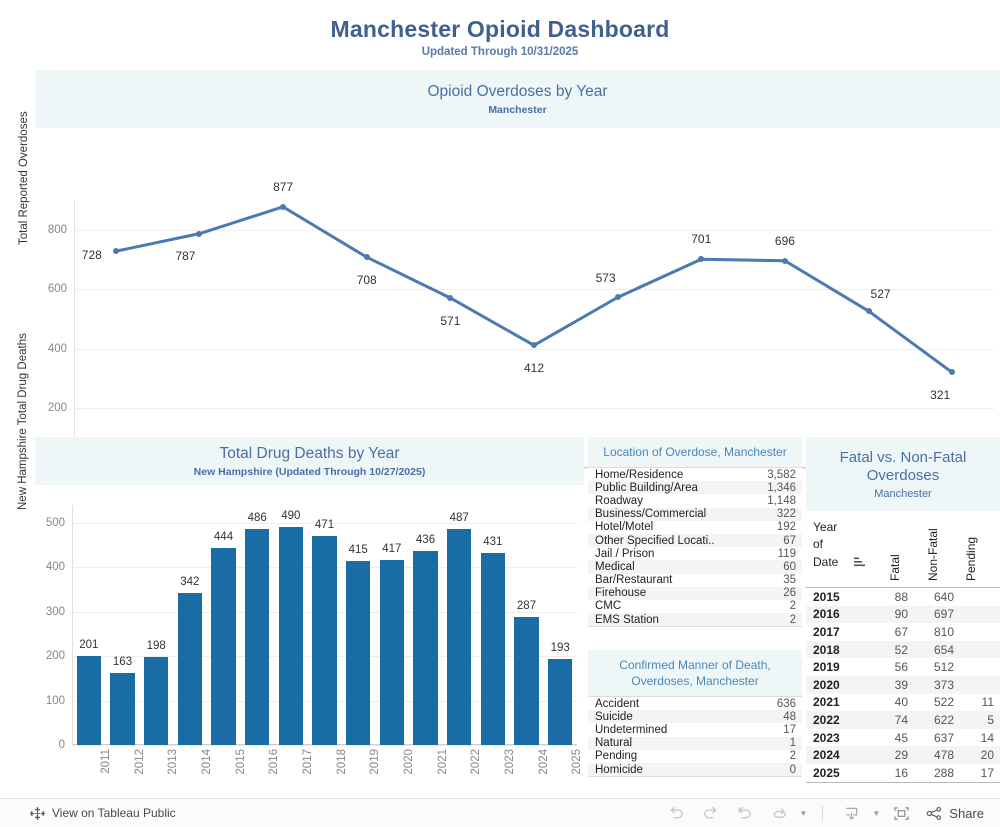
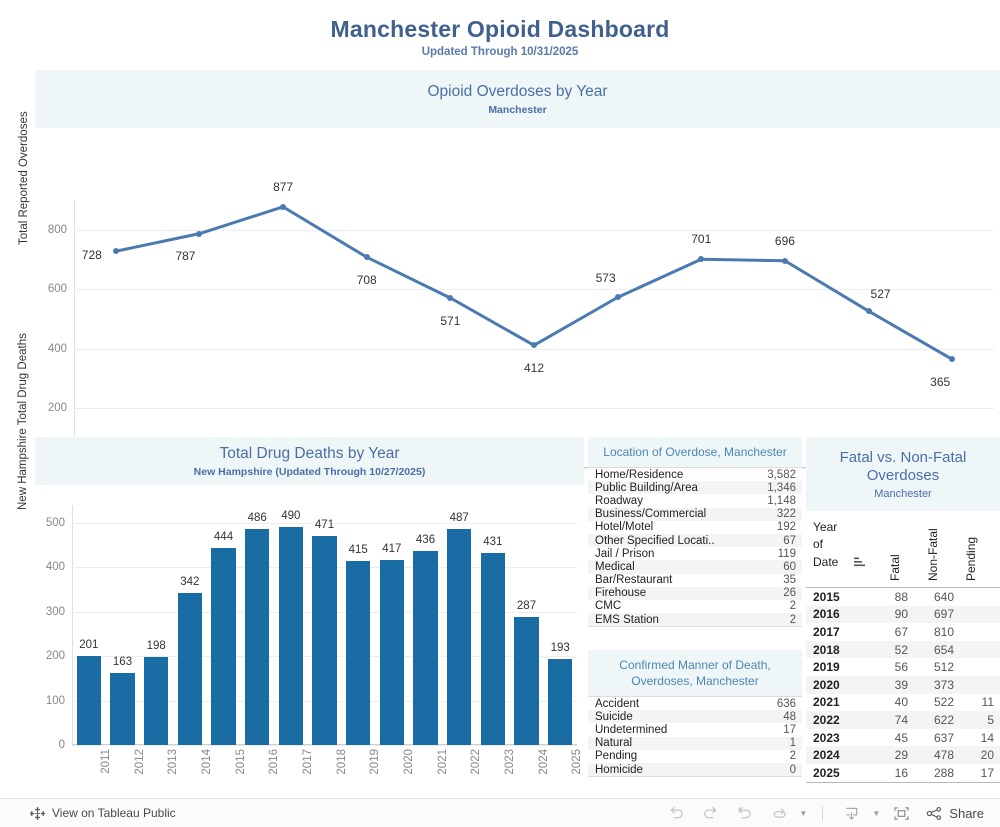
Opioid Overdoses by Year/2025: 321 -> 365
